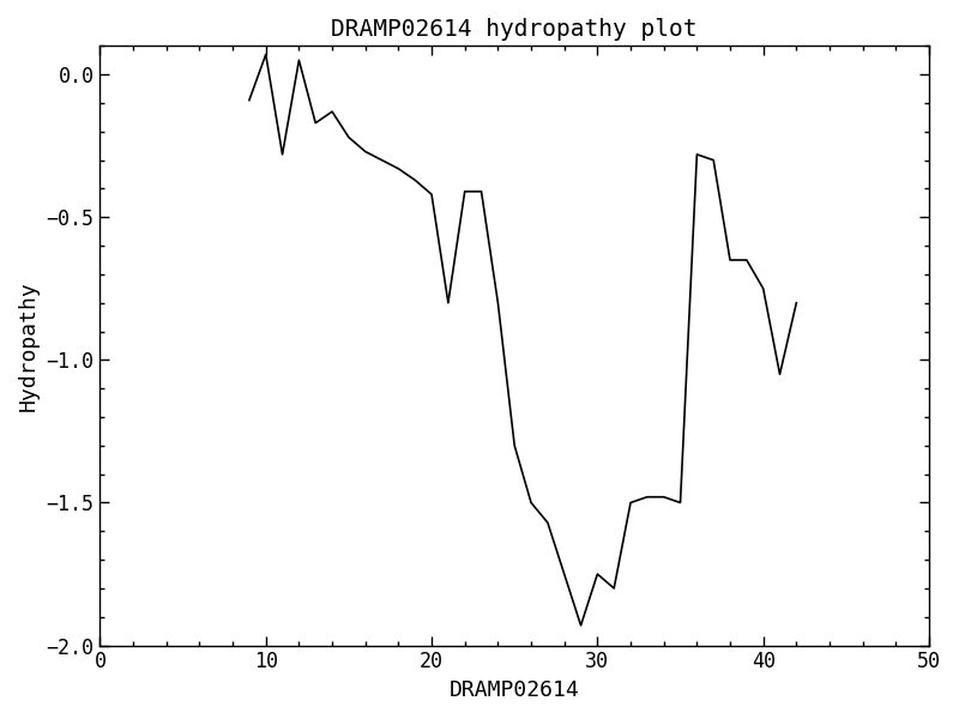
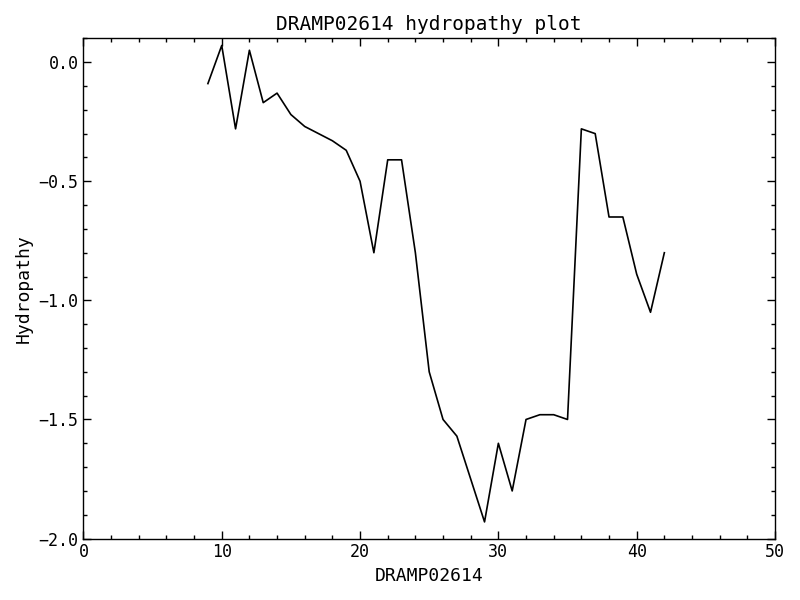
20: -0.42 -> -0.50
30: -1.75 -> -1.60
40: -0.75 -> -0.89
